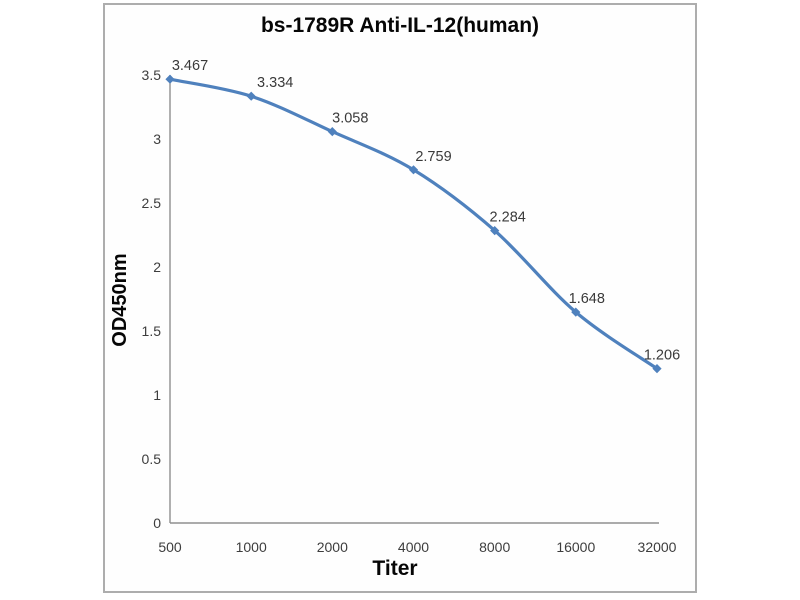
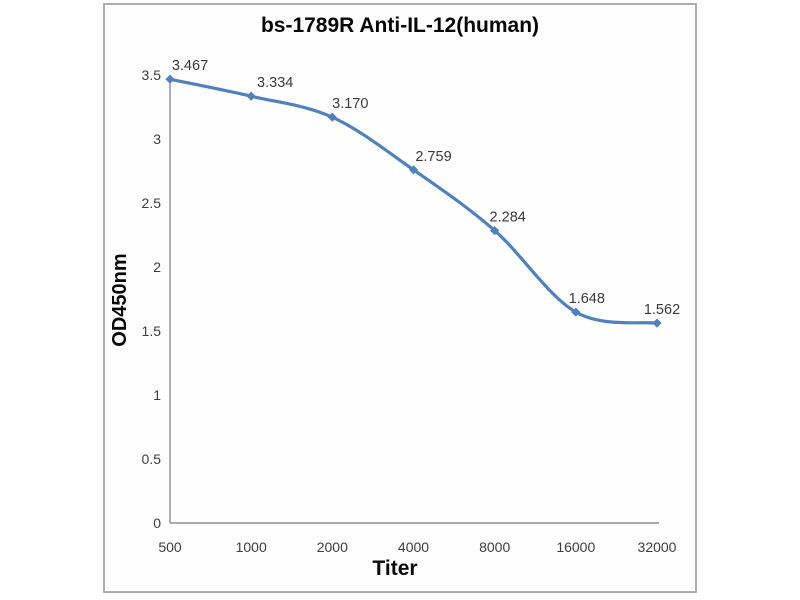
2000: 3.058 -> 3.170
32000: 1.206 -> 1.562
